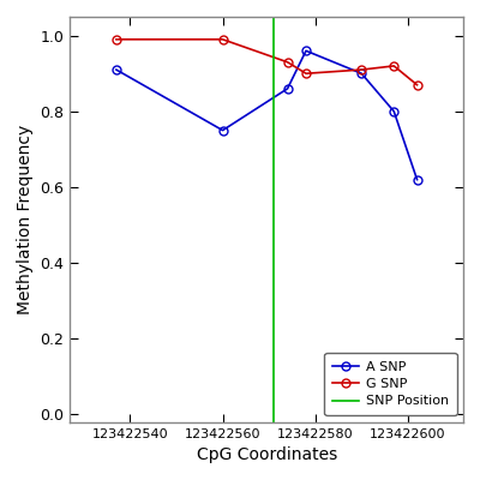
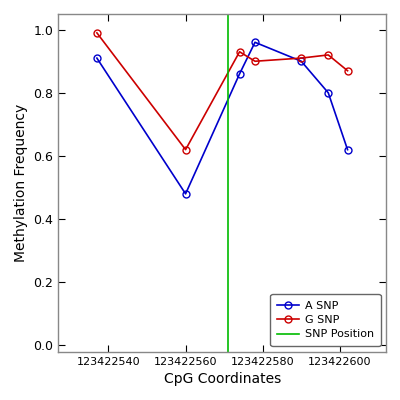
A SNP/123422560: 0.75 -> 0.48
G SNP/123422560: 0.99 -> 0.62
